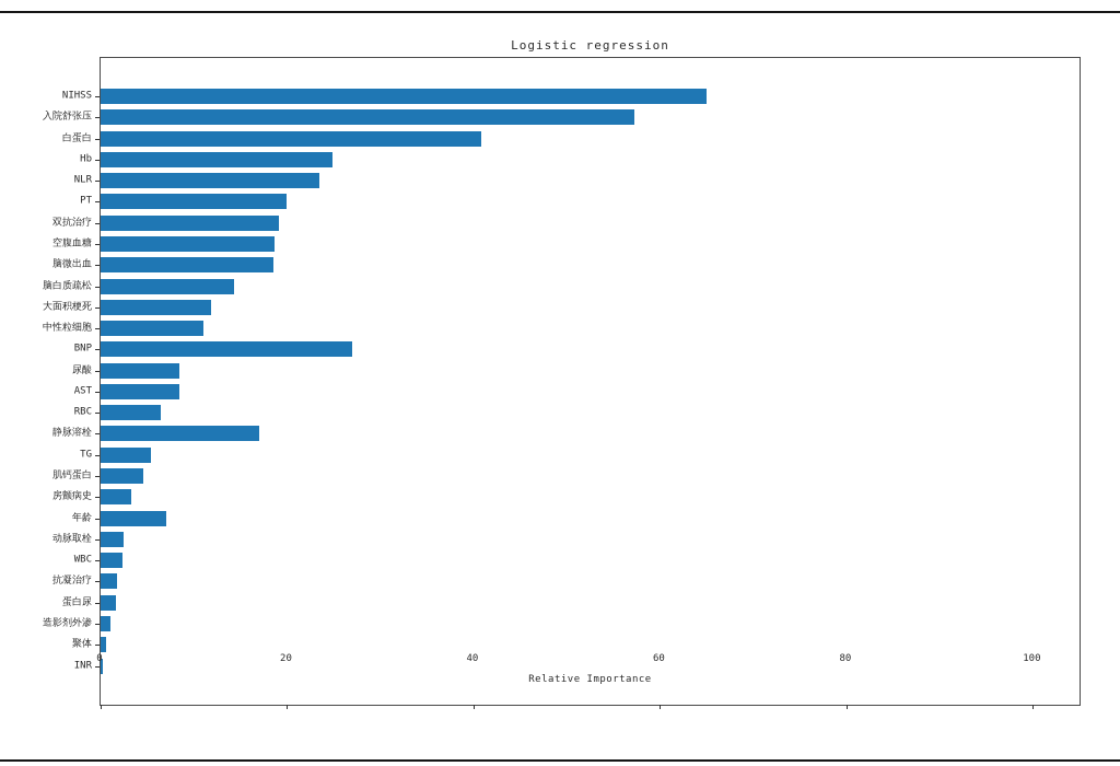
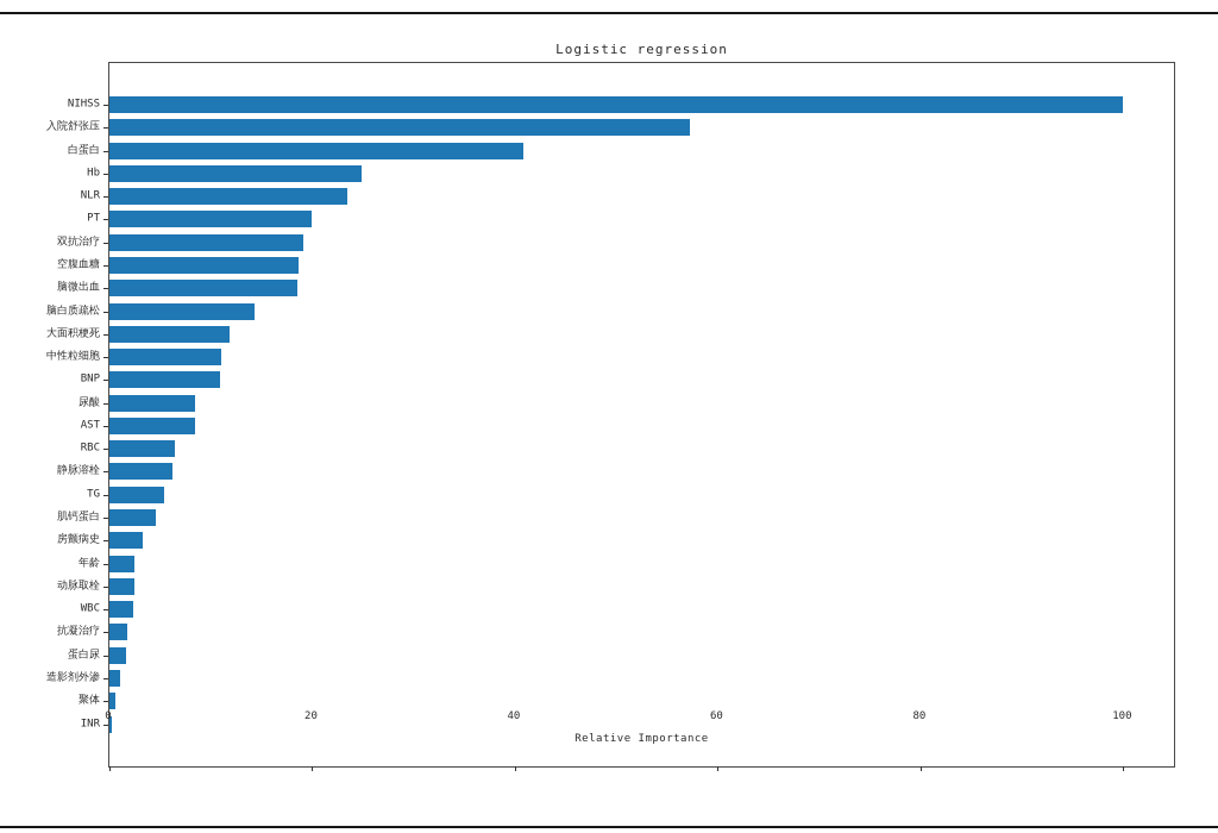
NIHSS: 65 -> 100
BNP: 27 -> 11
静脉溶栓: 17 -> 6
年龄: 7 -> 2
